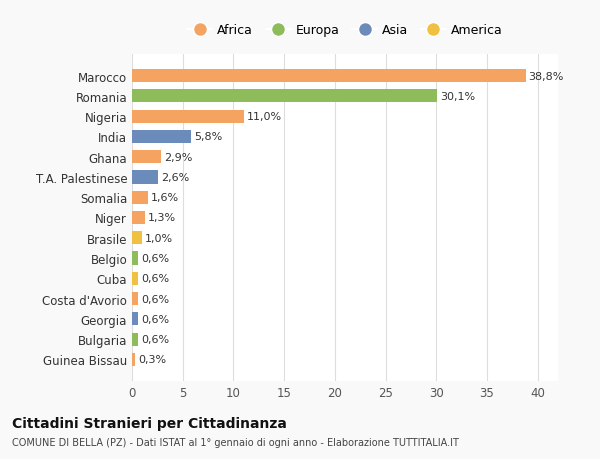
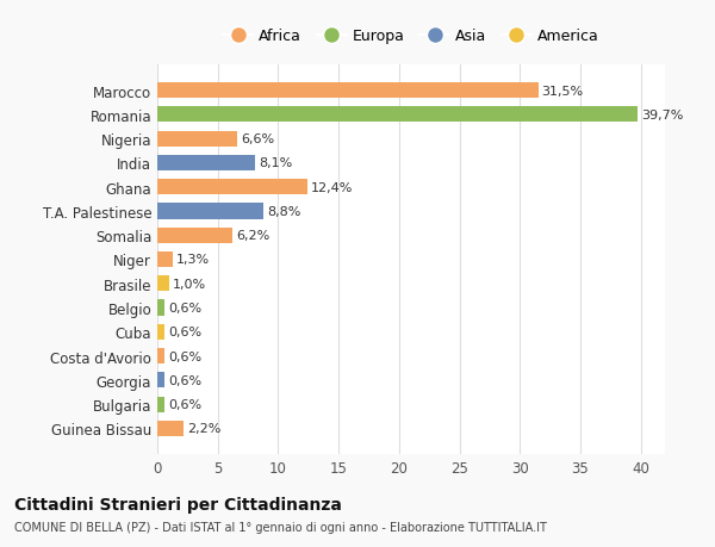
Marocco: 38,8% -> 31,5%
Romania: 30,1% -> 39,7%
Nigeria: 11,0% -> 6,6%
India: 5,8% -> 8,1%
Ghana: 2,9% -> 12,4%
T.A. Palestinese: 2,6% -> 8,8%
Somalia: 1,6% -> 6,2%
Guinea Bissau: 0,3% -> 2,2%
